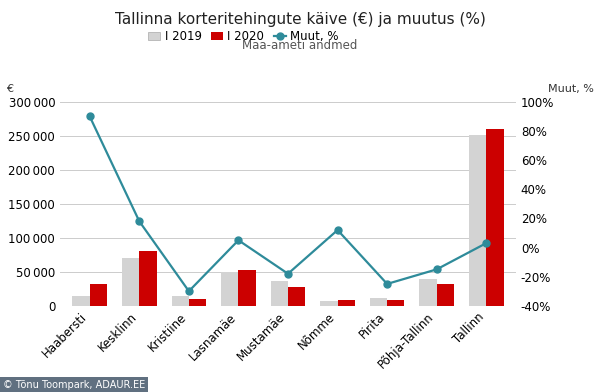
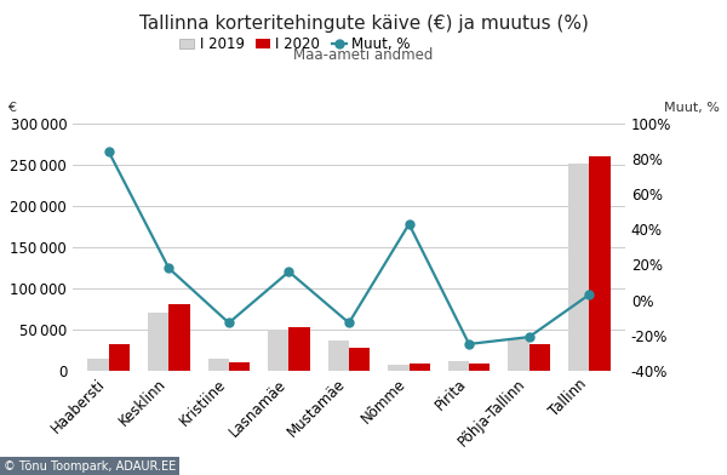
Muut, %/Haabersti: 90% -> 84%
Muut, %/Kristiine: -30% -> -13%
Muut, %/Lasnamäe: 5% -> 16%
Muut, %/Mustamäe: -18% -> -13%
Muut, %/Nõmme: 12% -> 43%
Muut, %/Põhja-Tallinn: -15% -> -21%
